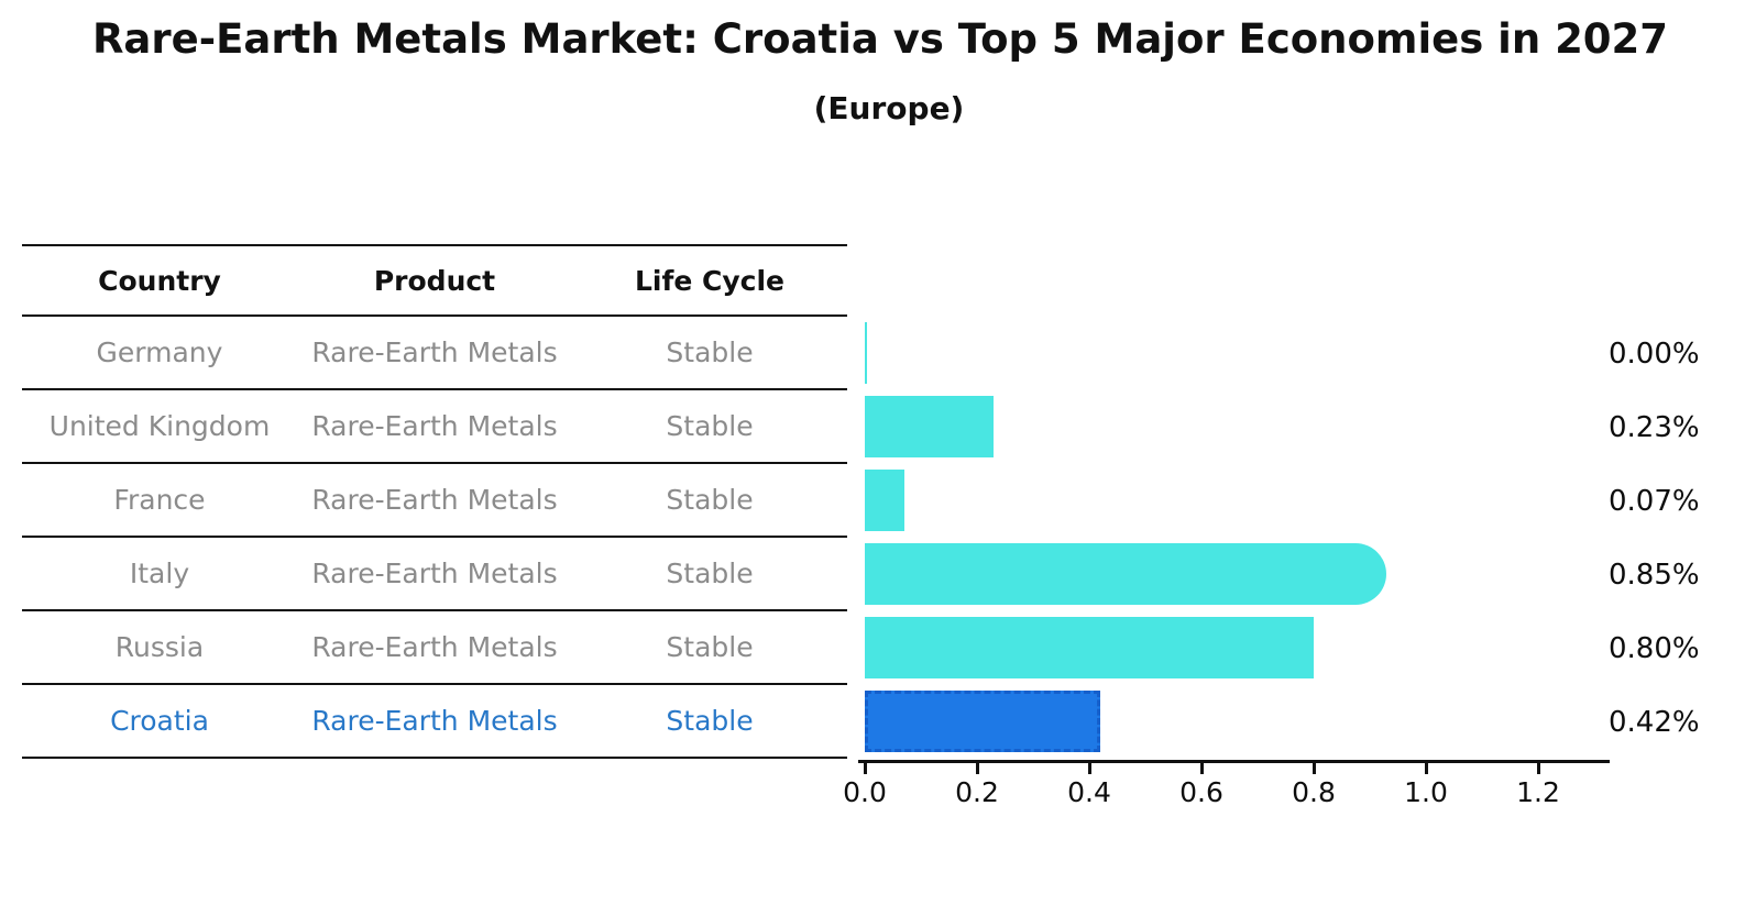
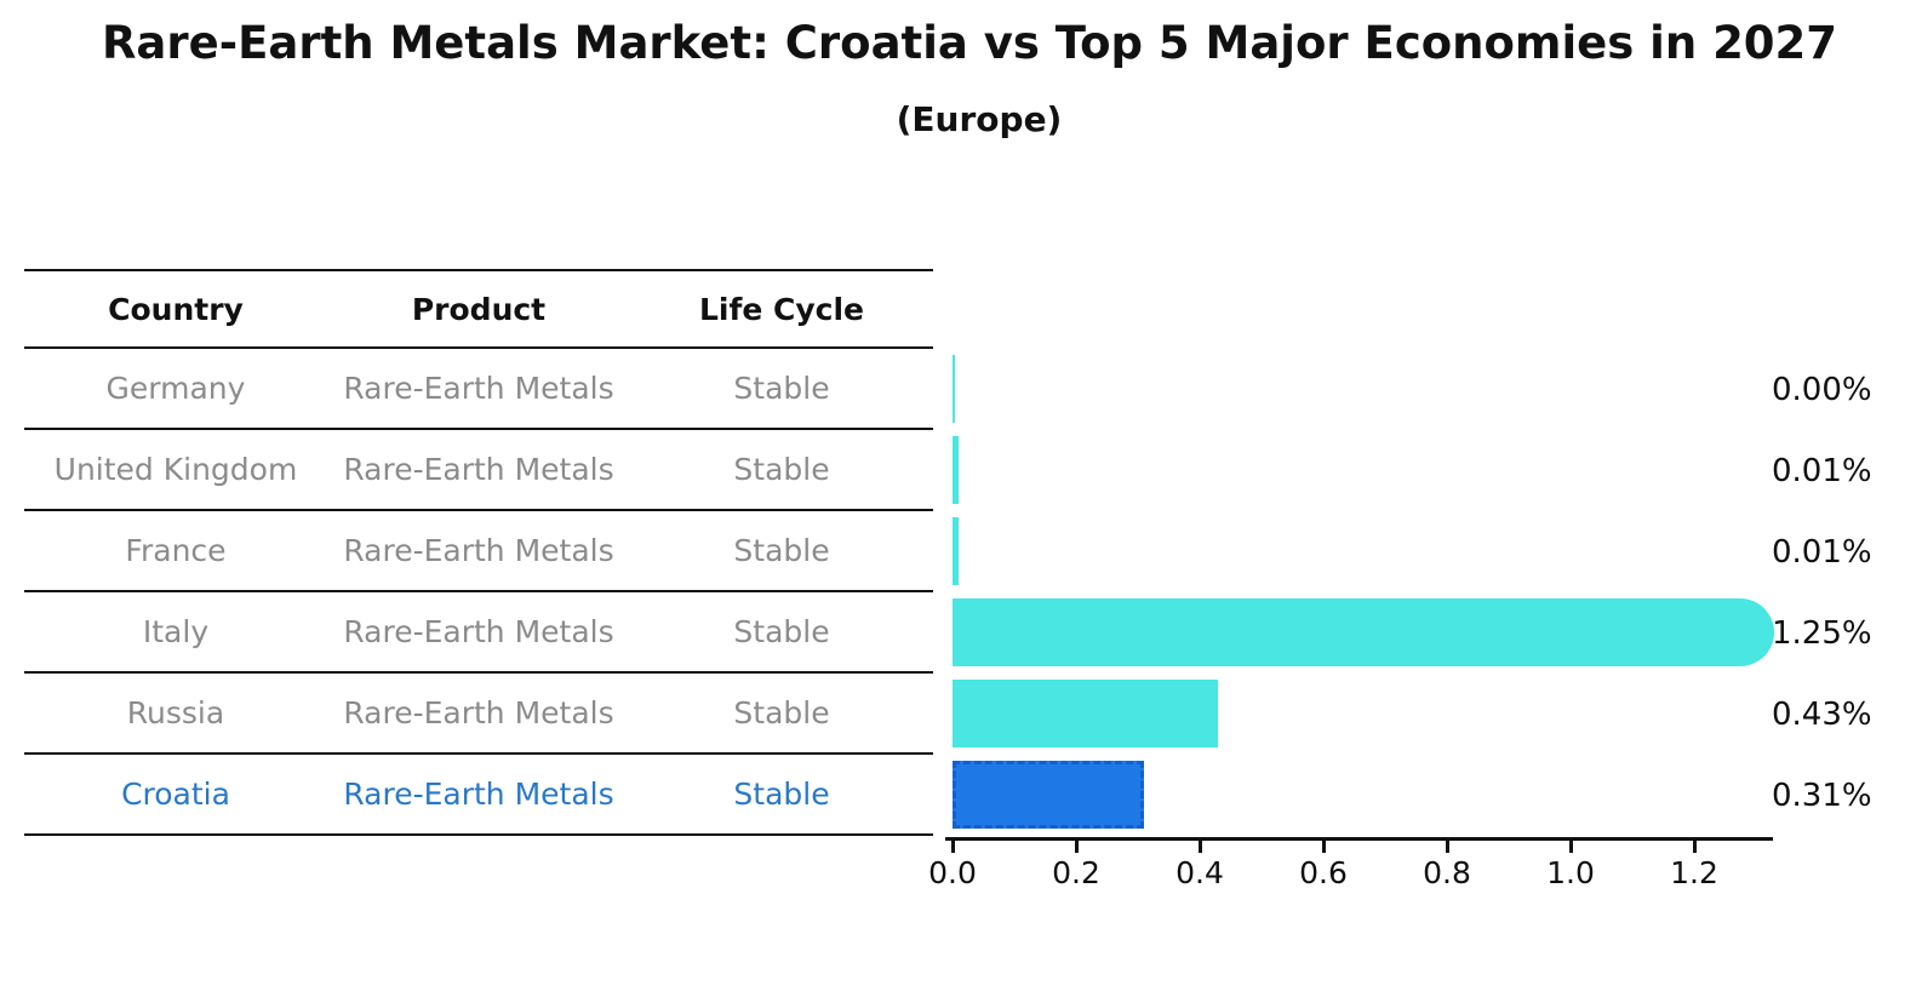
United Kingdom: 0.23% -> 0.01%
France: 0.07% -> 0.01%
Italy: 0.85% -> 1.25%
Russia: 0.80% -> 0.43%
Croatia: 0.42% -> 0.31%
